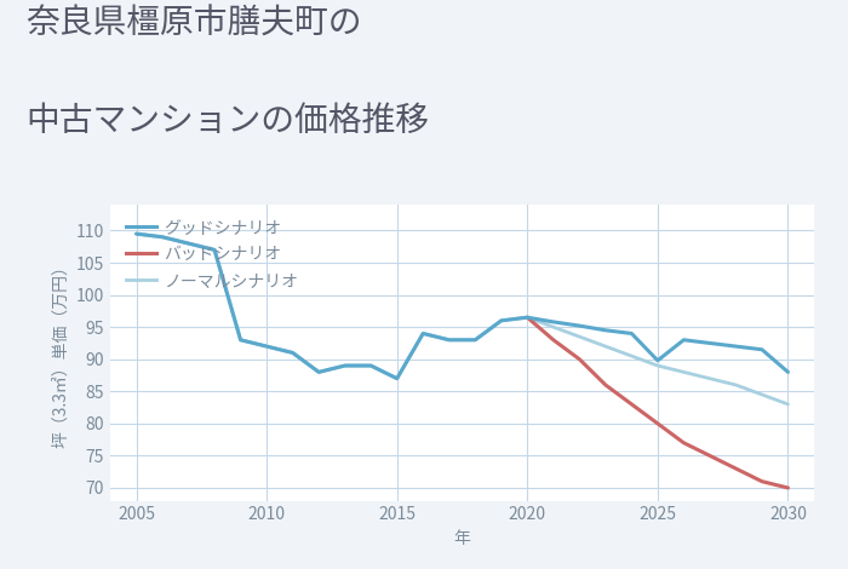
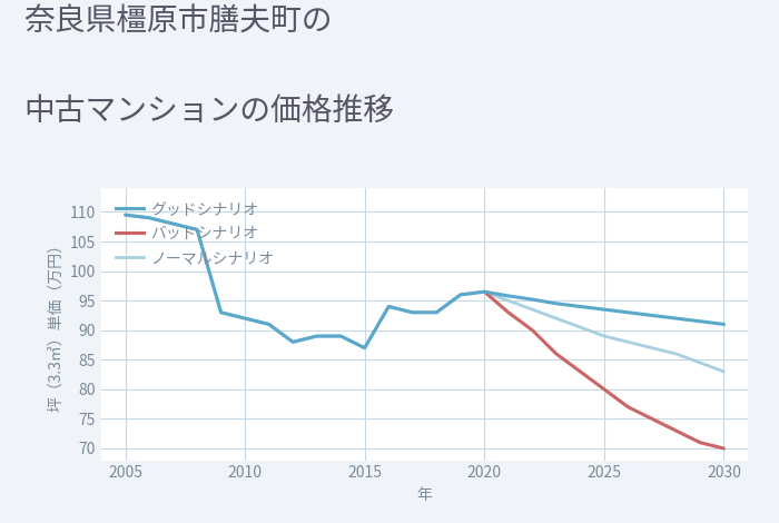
グッドシナリオ/2025: 89.8 -> 93.5
グッドシナリオ/2030: 88.0 -> 91.0
